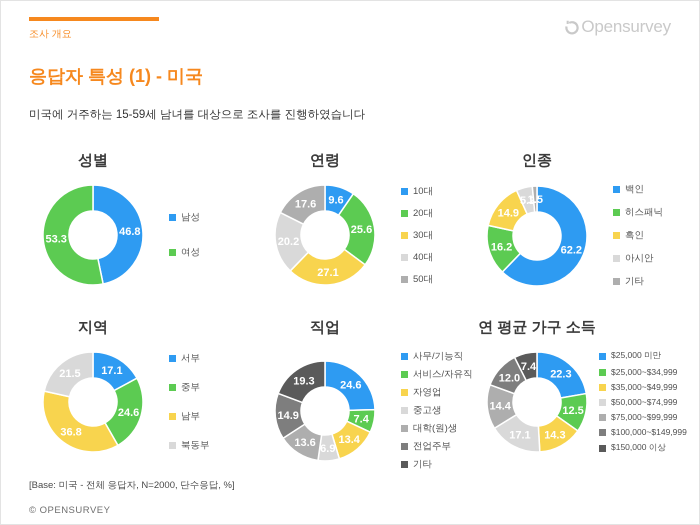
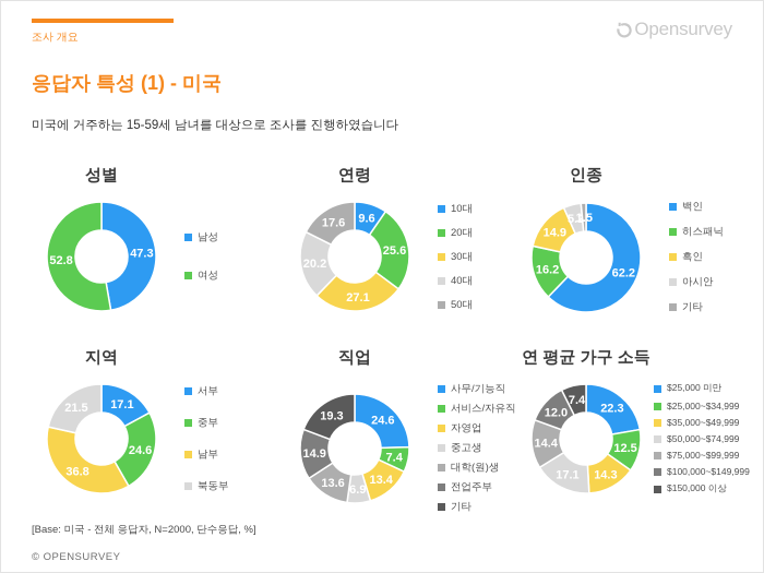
성별/남성: 46.8 -> 47.3
성별/여성: 53.3 -> 52.8
